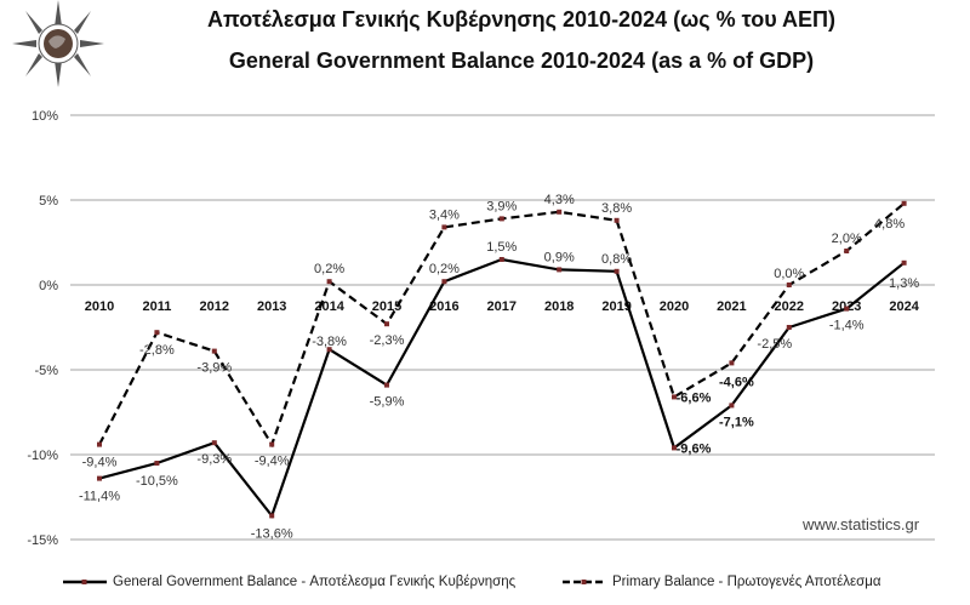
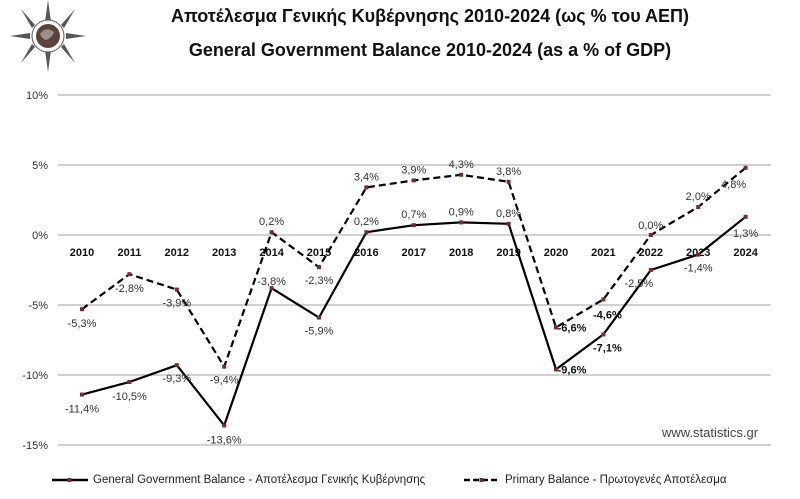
Primary Balance - Πρωτογενές Αποτέλεσμα/2010: -9,4% -> -5,3%
General Government Balance - Αποτέλεσμα Γενικής Κυβέρνησης/2017: 1,5% -> 0,7%
